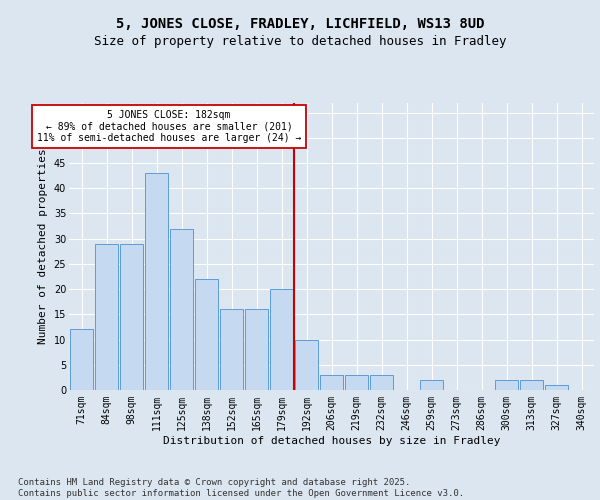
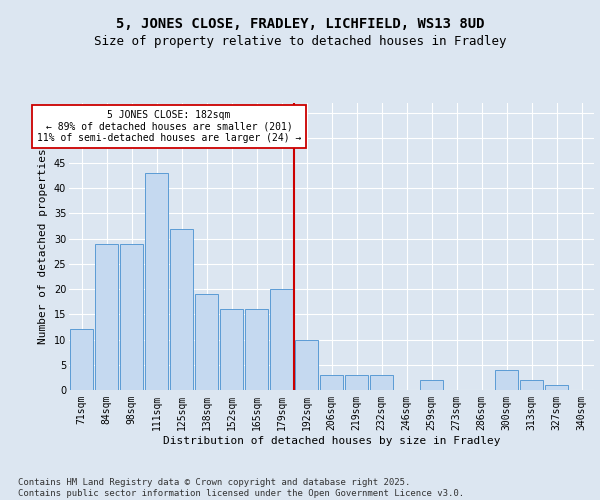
138sqm: 22 -> 19
300sqm: 2 -> 4
